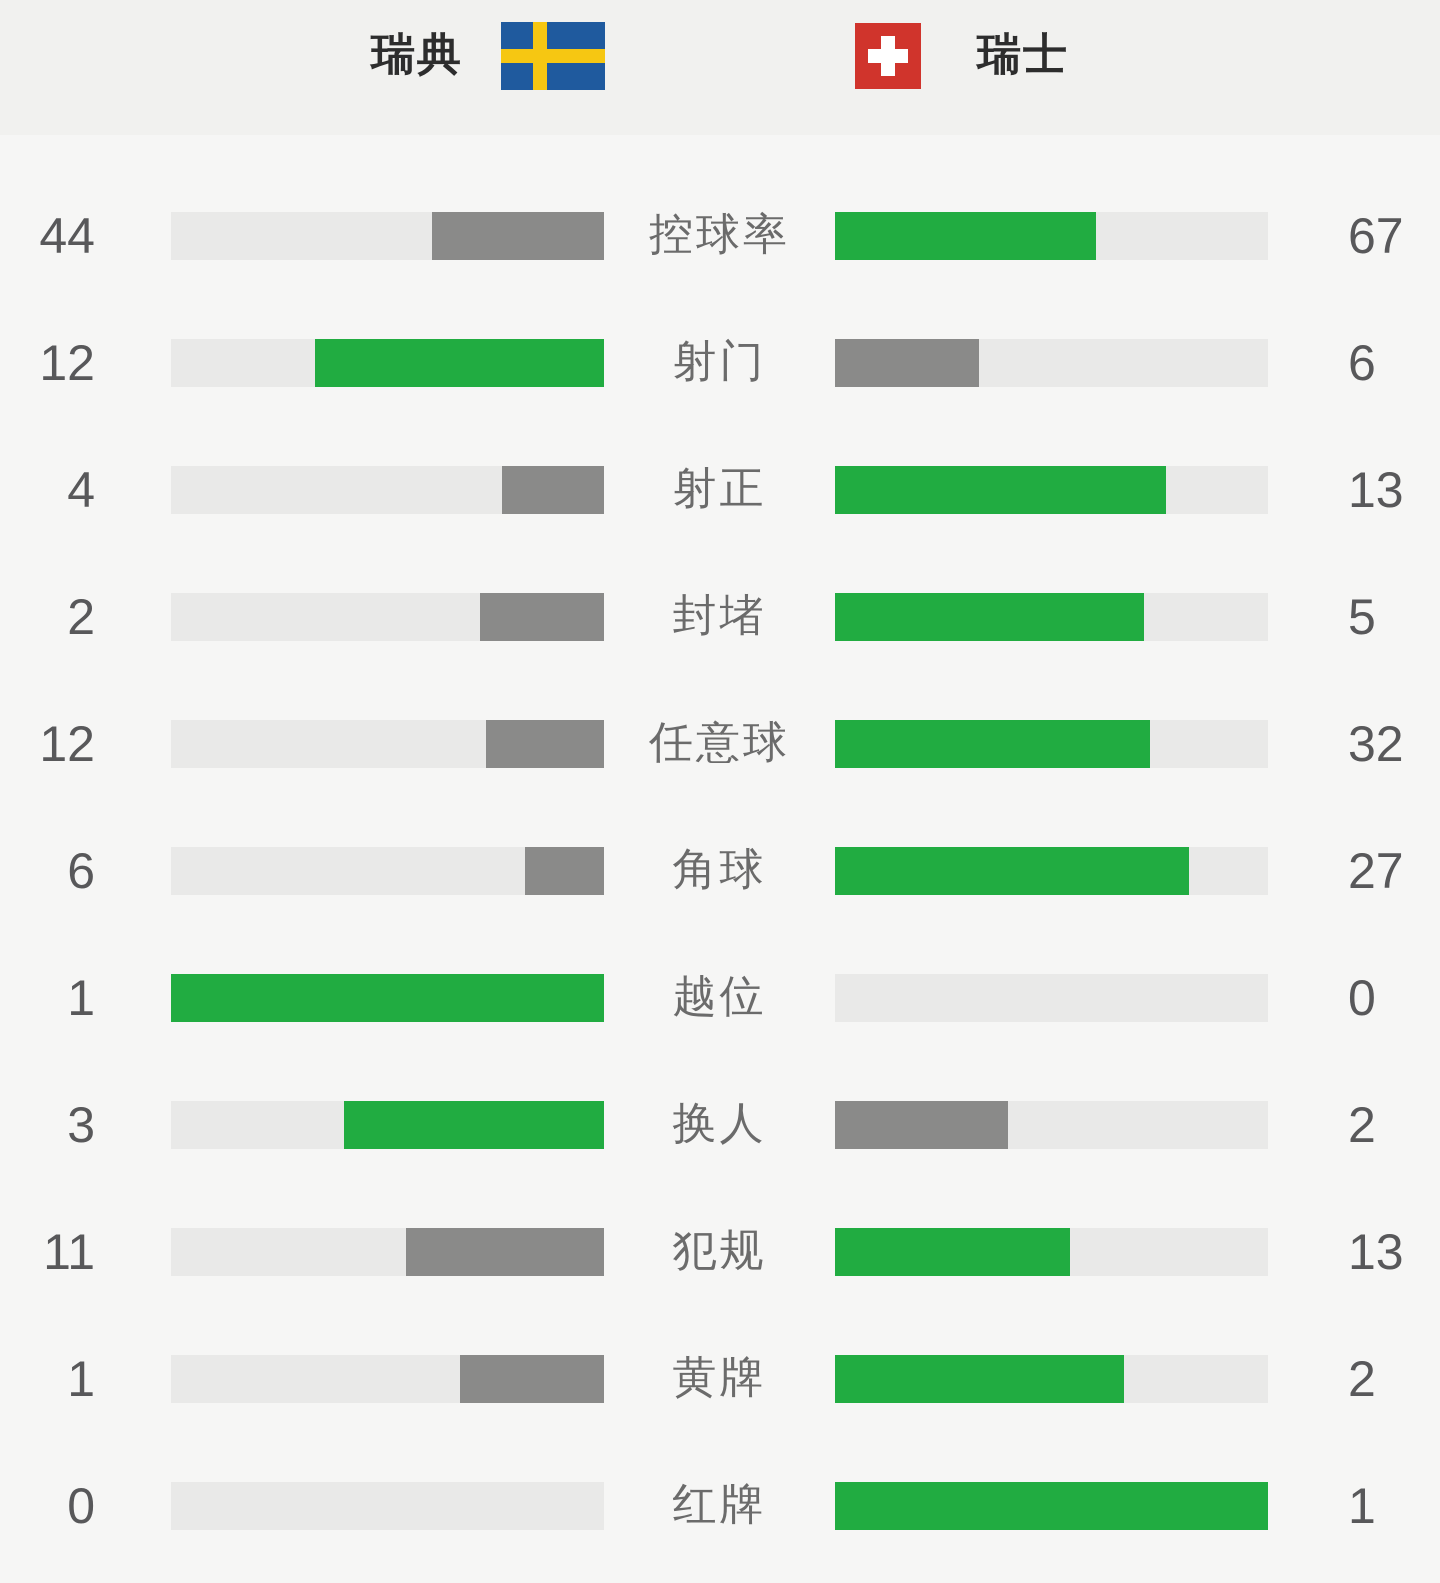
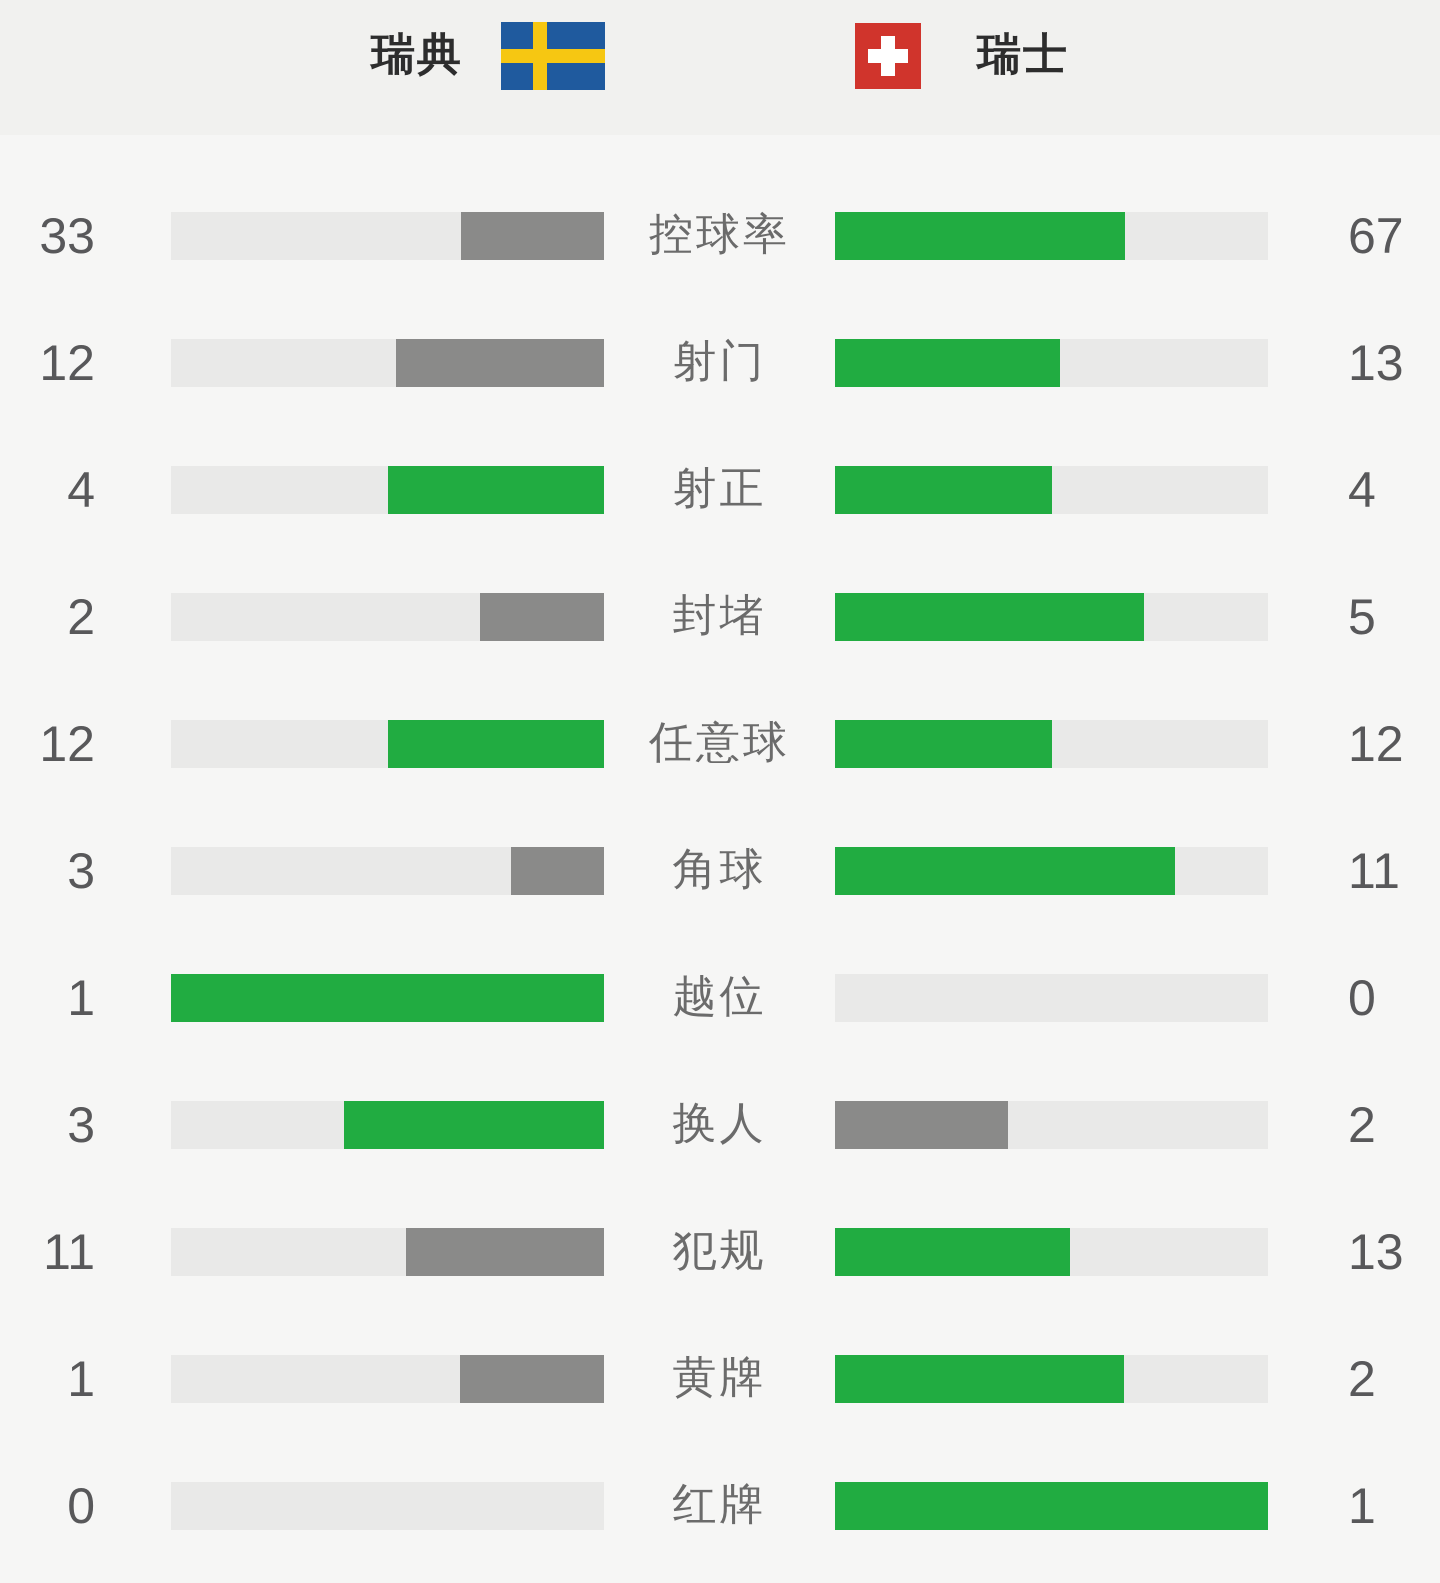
瑞典/控球率: 44 -> 33
瑞士/射门: 6 -> 13
瑞士/射正: 13 -> 4
瑞士/任意球: 32 -> 12
瑞典/角球: 6 -> 3
瑞士/角球: 27 -> 11
